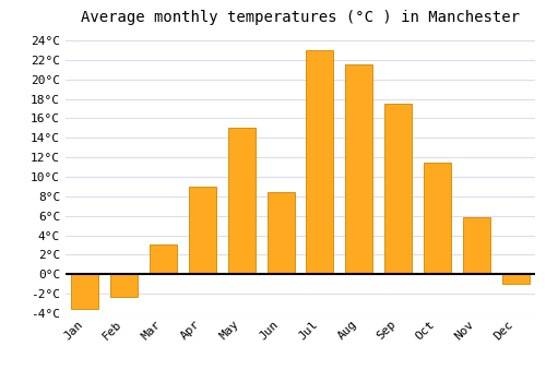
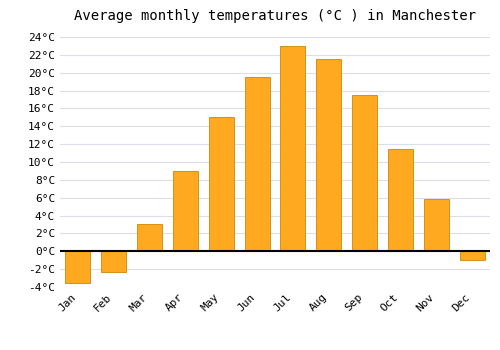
Jun: 8.4°C -> 19.5°C
